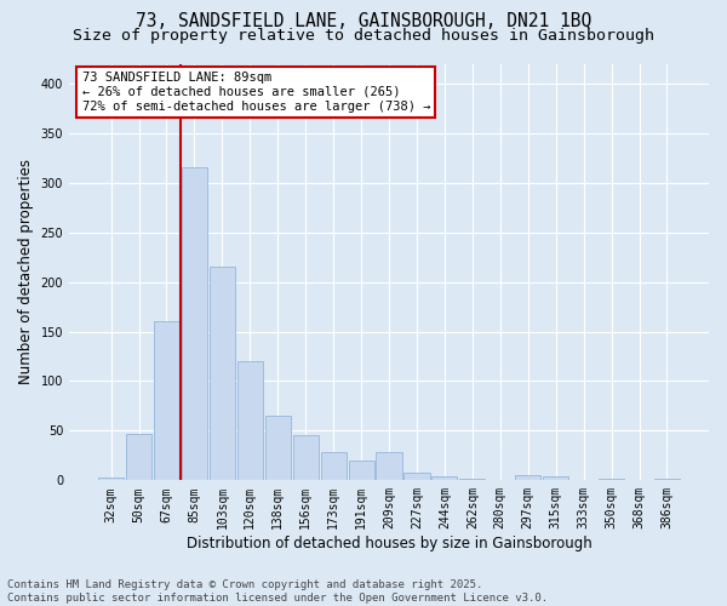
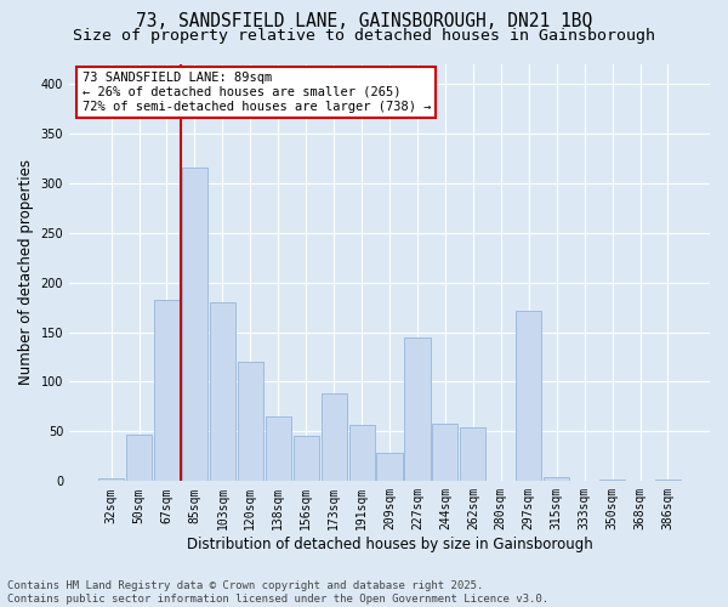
67sqm: 160 -> 182
103sqm: 215 -> 180
173sqm: 28 -> 88
191sqm: 20 -> 56
227sqm: 8 -> 144
244sqm: 4 -> 58
262sqm: 2 -> 54
297sqm: 5 -> 172
